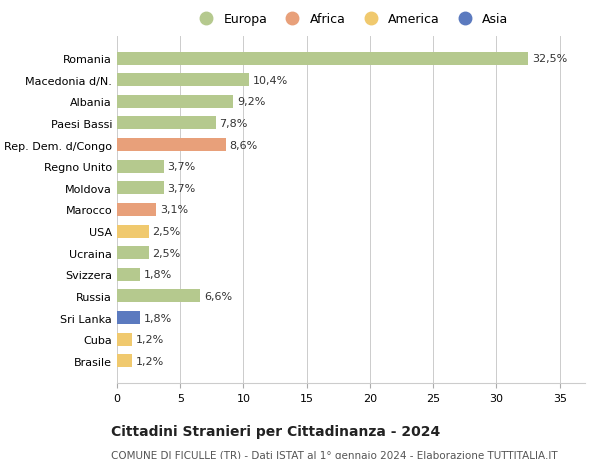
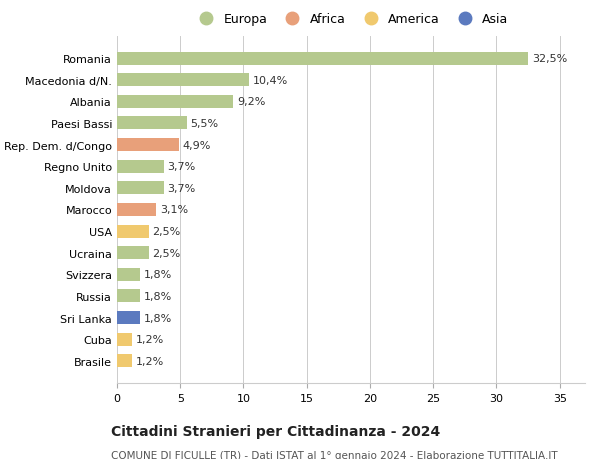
Paesi Bassi: 7,8% -> 5,5%
Rep. Dem. d/Congo: 8,6% -> 4,9%
Russia: 6,6% -> 1,8%
